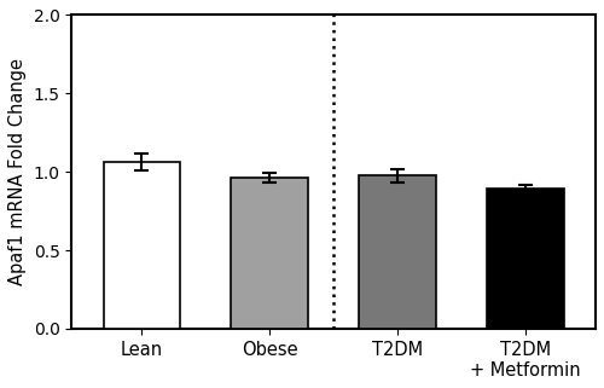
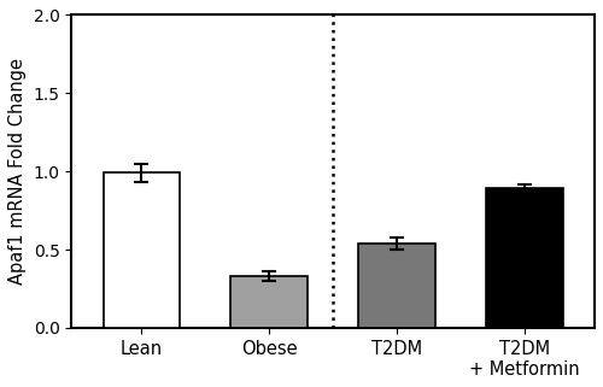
Lean: 1.06 -> 0.99
Obese: 0.96 -> 0.33
T2DM: 0.97 -> 0.54
